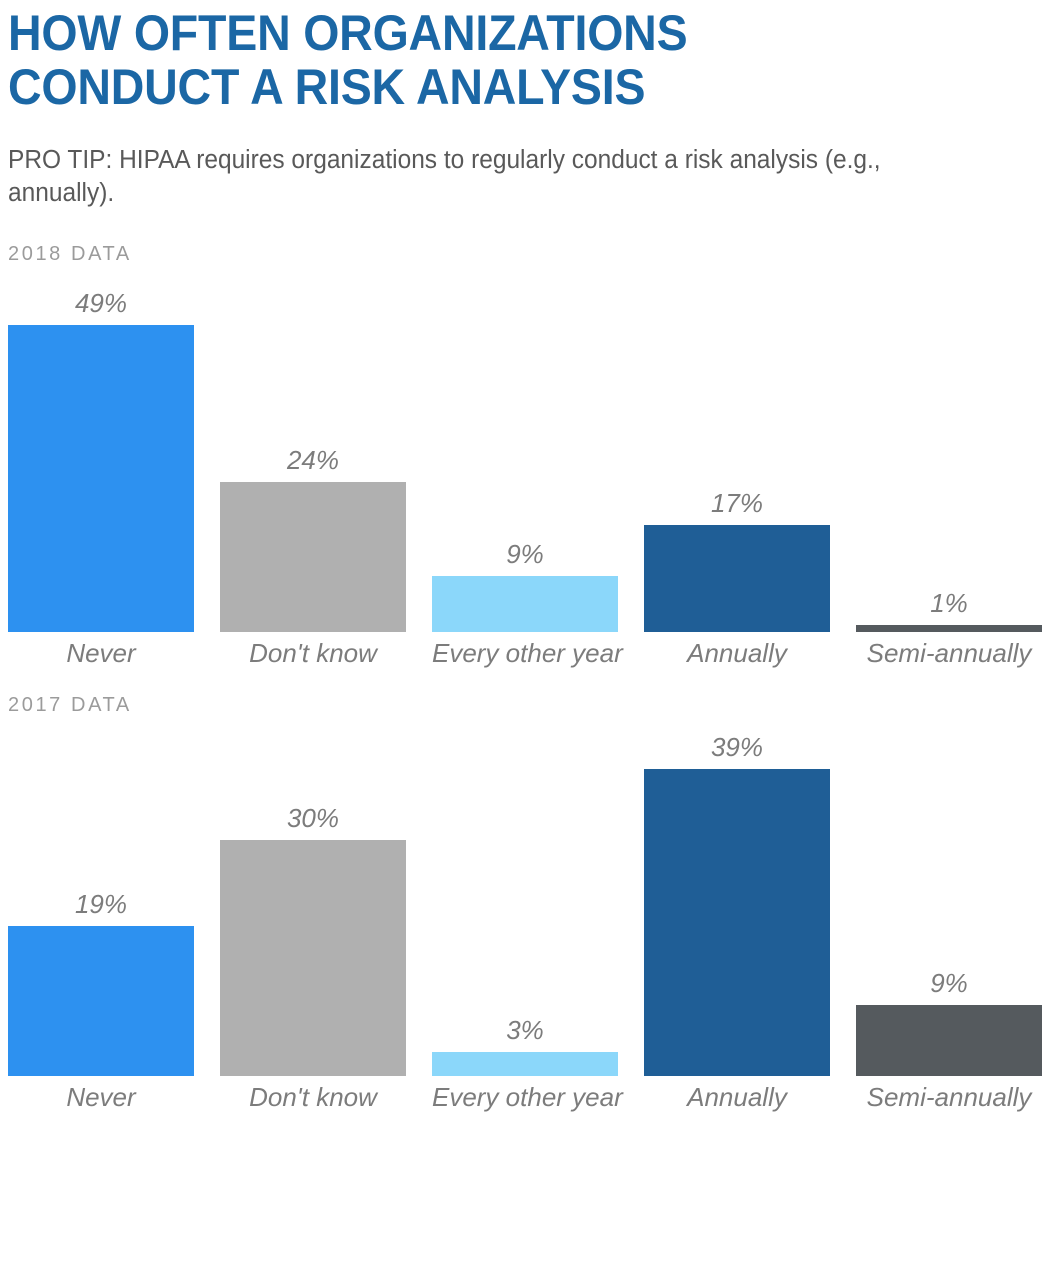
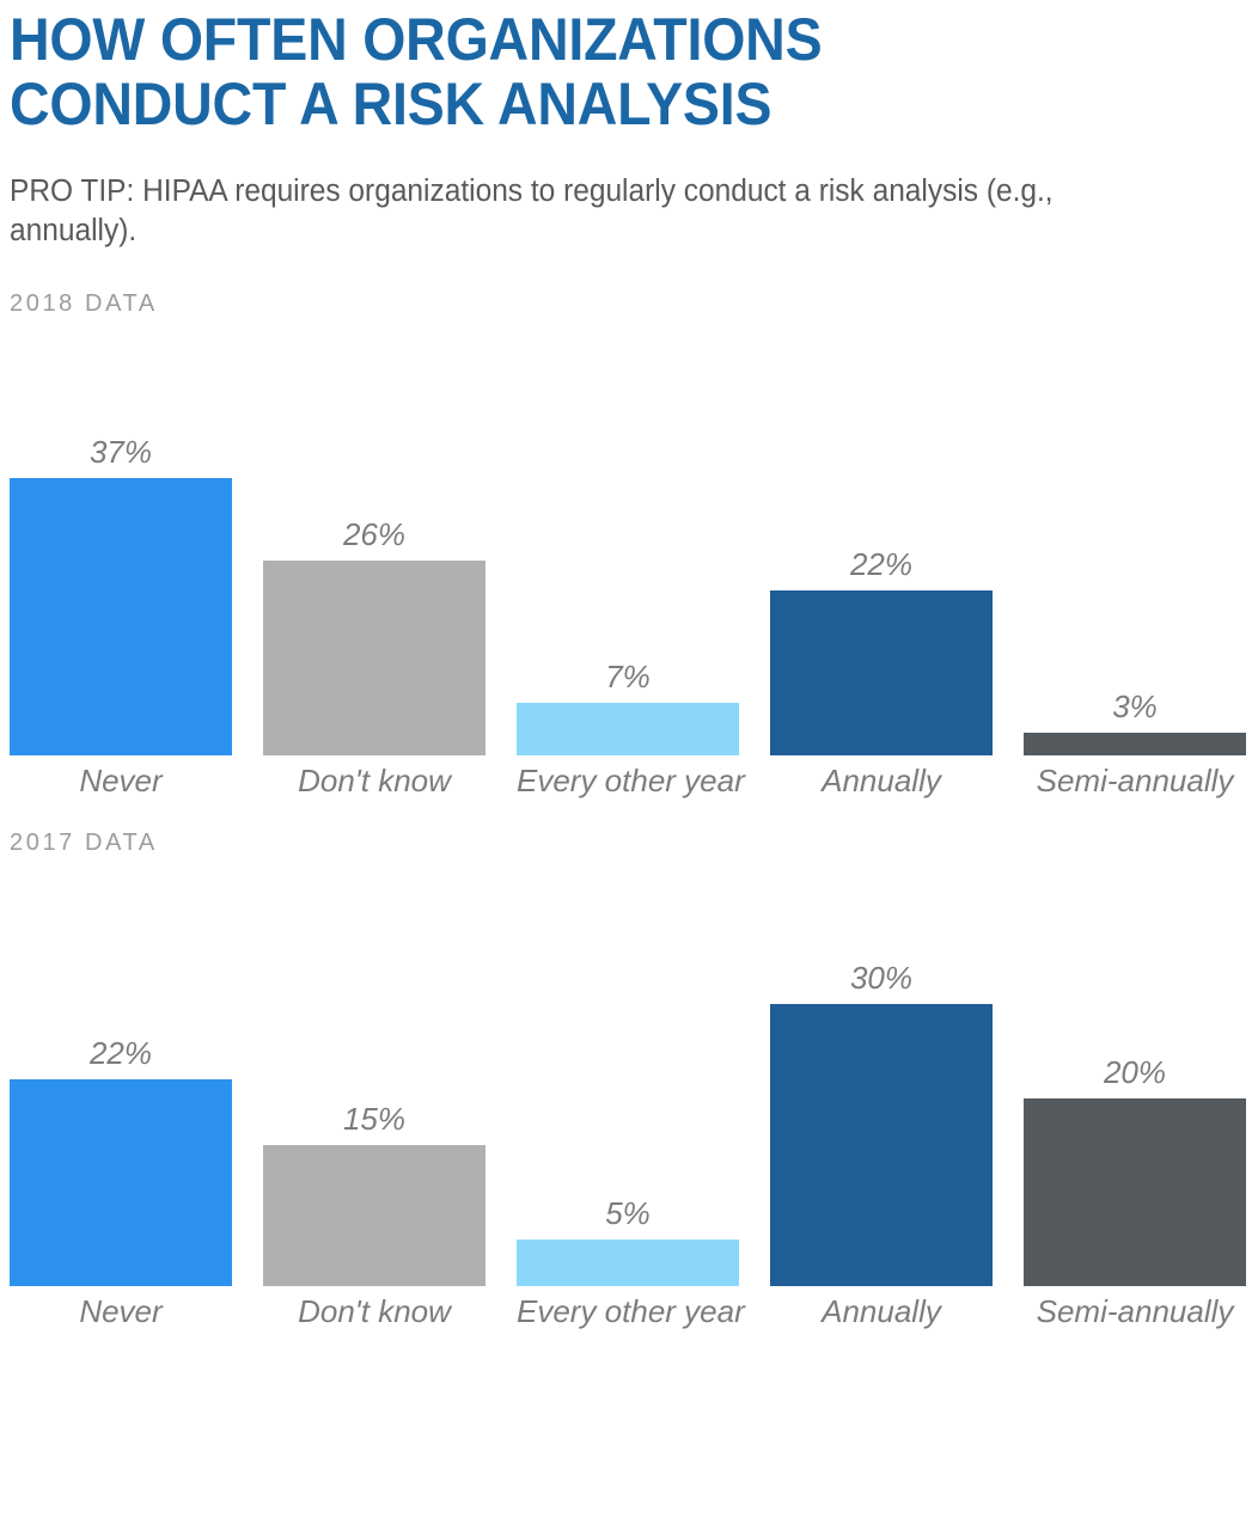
2018 DATA/Never: 49% -> 37%
2018 DATA/Don't know: 24% -> 26%
2018 DATA/Every other year: 9% -> 7%
2018 DATA/Annually: 17% -> 22%
2018 DATA/Semi-annually: 1% -> 3%
2017 DATA/Never: 19% -> 22%
2017 DATA/Don't know: 30% -> 15%
2017 DATA/Every other year: 3% -> 5%
2017 DATA/Annually: 39% -> 30%
2017 DATA/Semi-annually: 9% -> 20%
